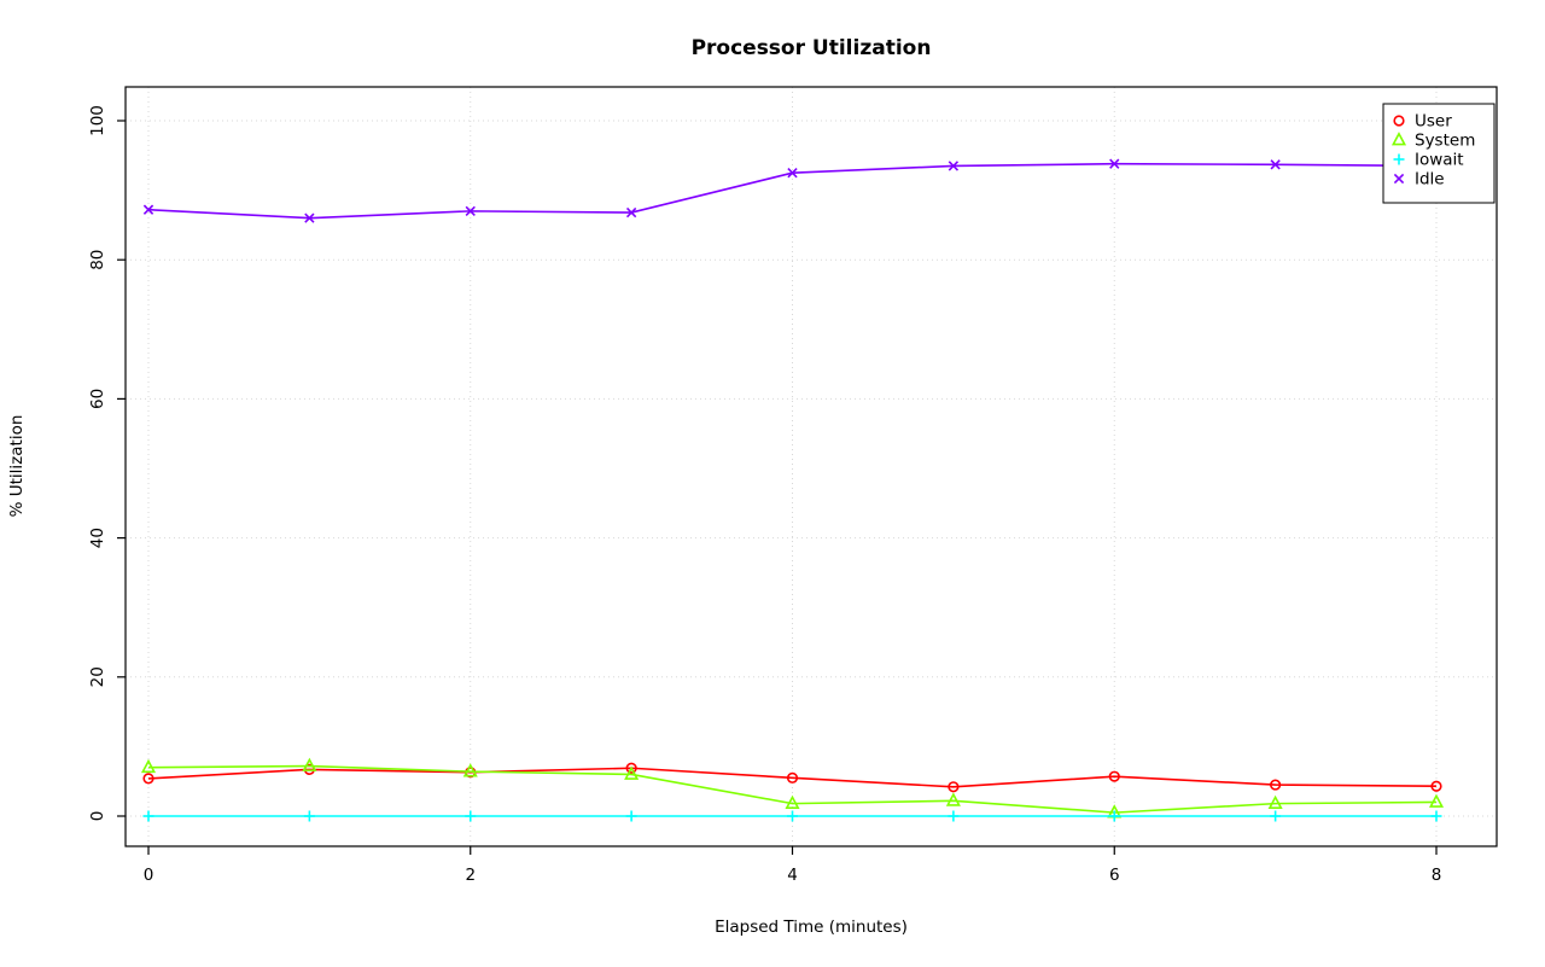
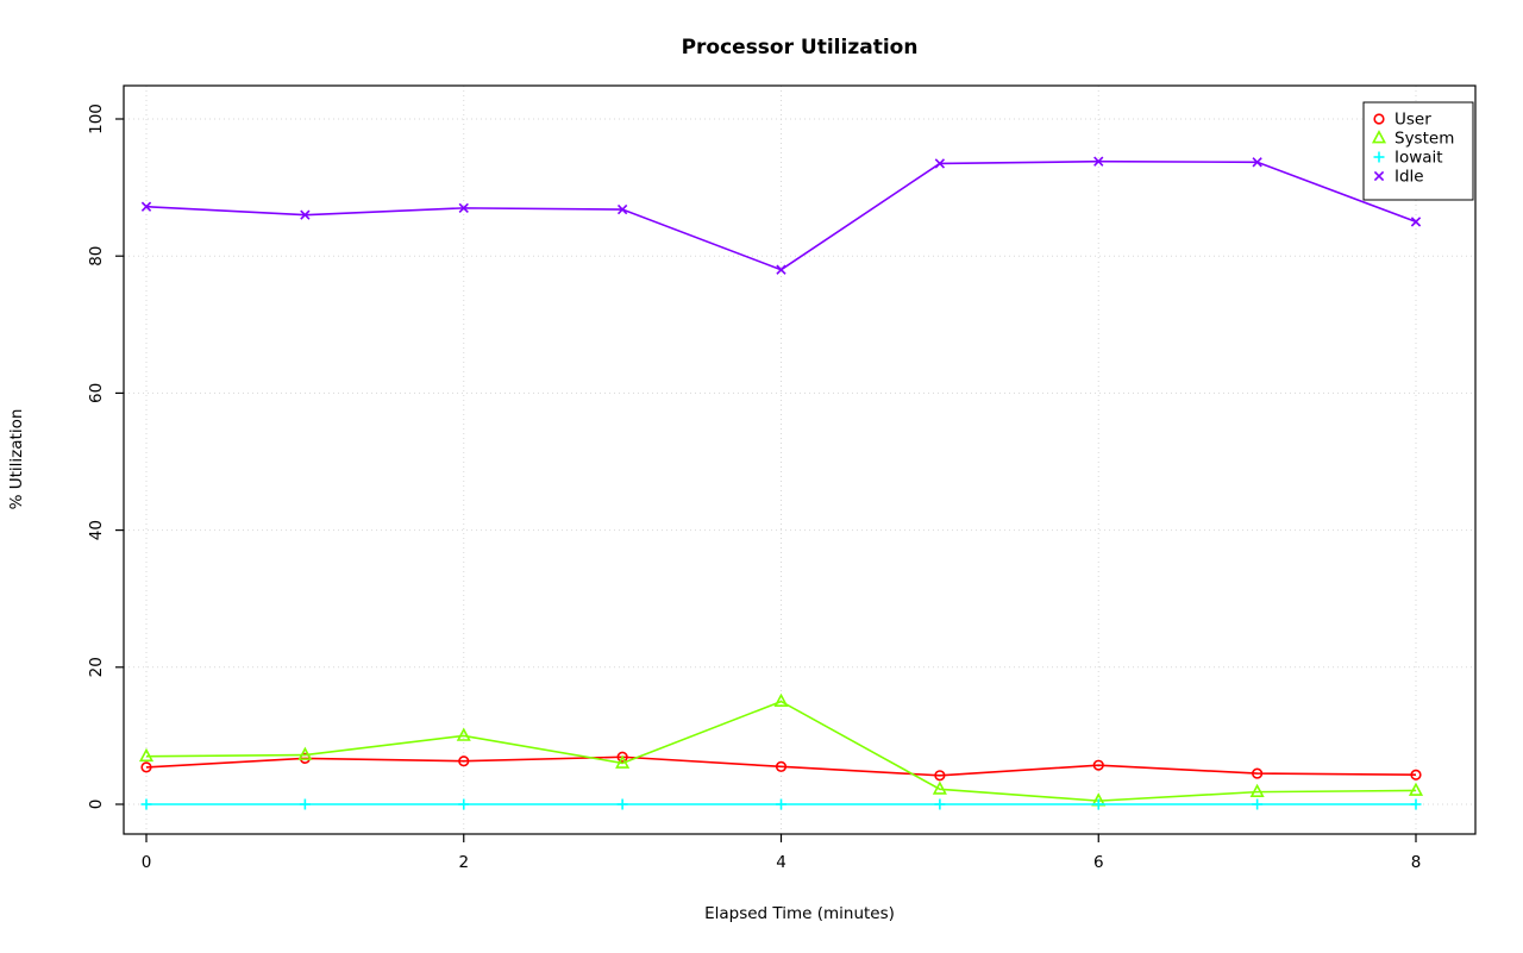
System/2: 6 -> 10
System/4: 2 -> 15
Idle/4: 92 -> 78
Idle/8: 94 -> 85
